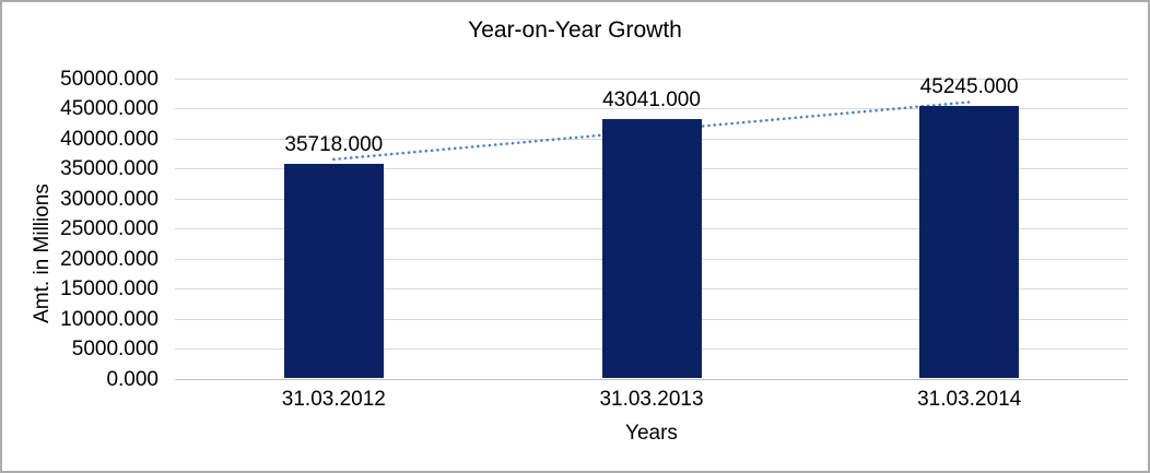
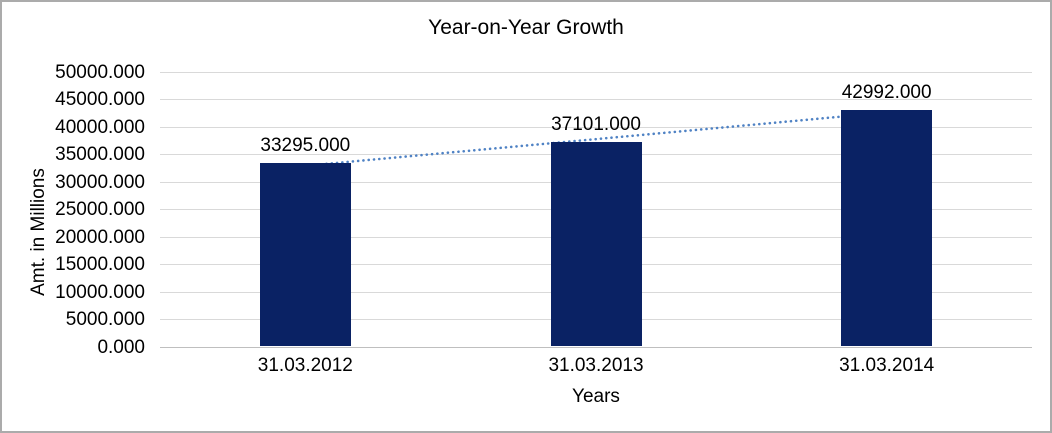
31.03.2012: 35718.000 -> 33295.000
31.03.2013: 43041.000 -> 37101.000
31.03.2014: 45245.000 -> 42992.000
